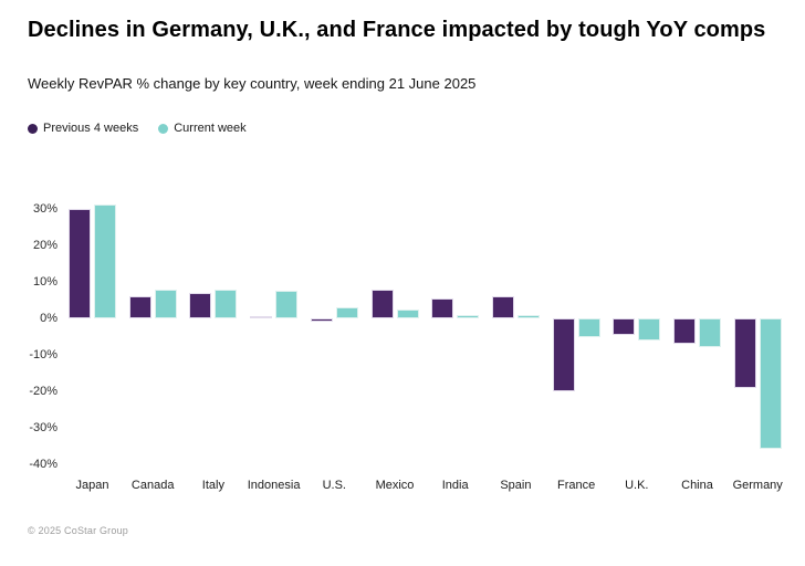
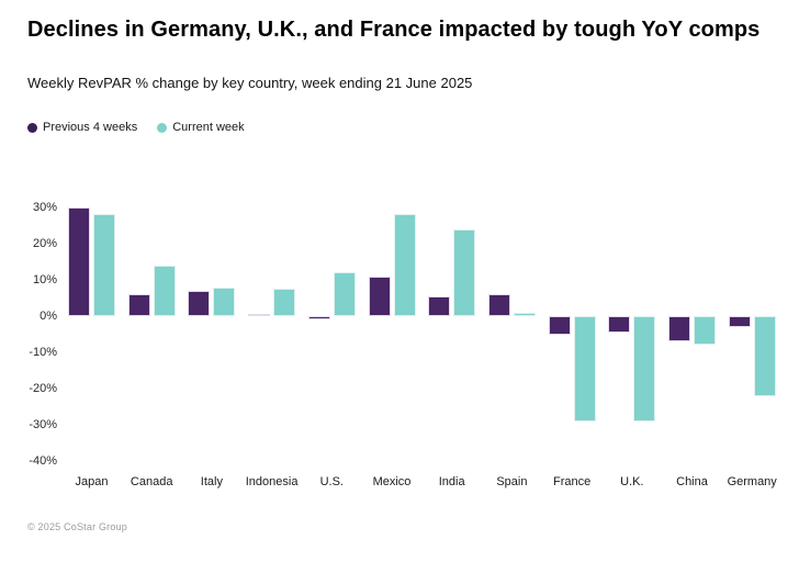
Current week/Japan: 31% -> 28%
Current week/Canada: 8% -> 14%
Current week/U.S.: 3% -> 12%
Previous 4 weeks/Mexico: 8% -> 11%
Current week/Mexico: 2% -> 28%
Current week/India: 1% -> 24%
Previous 4 weeks/France: -20% -> -5%
Current week/France: -5% -> -29%
Current week/U.K.: -6% -> -29%
Previous 4 weeks/Germany: -19% -> -3%
Current week/Germany: -36% -> -22%
